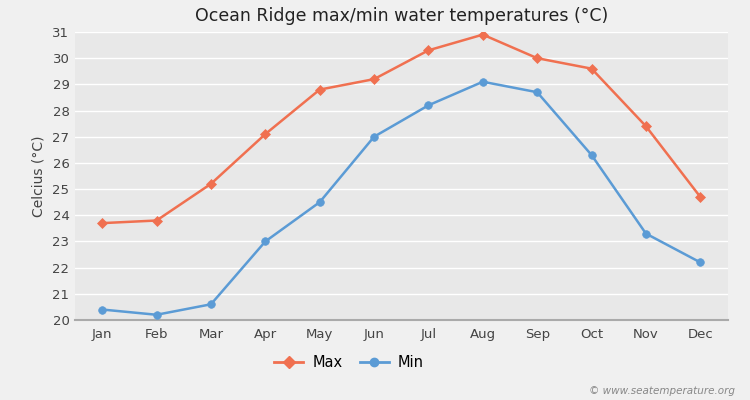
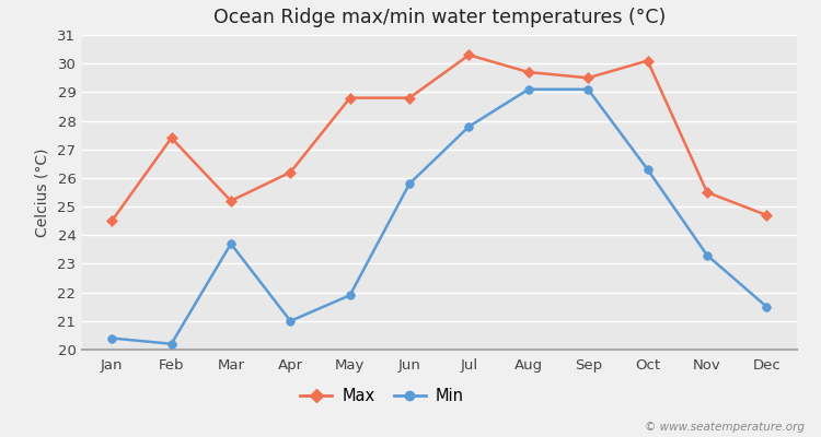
Max/Jan: 23.7 -> 24.5
Max/Feb: 23.8 -> 27.4
Min/Mar: 20.6 -> 23.7
Max/Apr: 27.1 -> 26.2
Min/Apr: 23.0 -> 21.0
Min/May: 24.5 -> 21.9
Max/Jun: 29.2 -> 28.8
Min/Jun: 27.0 -> 25.8
Min/Jul: 28.2 -> 27.8
Max/Aug: 30.9 -> 29.7
Max/Sep: 30.0 -> 29.5
Min/Sep: 28.7 -> 29.1
Max/Oct: 29.6 -> 30.1
Max/Nov: 27.4 -> 25.5
Min/Dec: 22.2 -> 21.5
